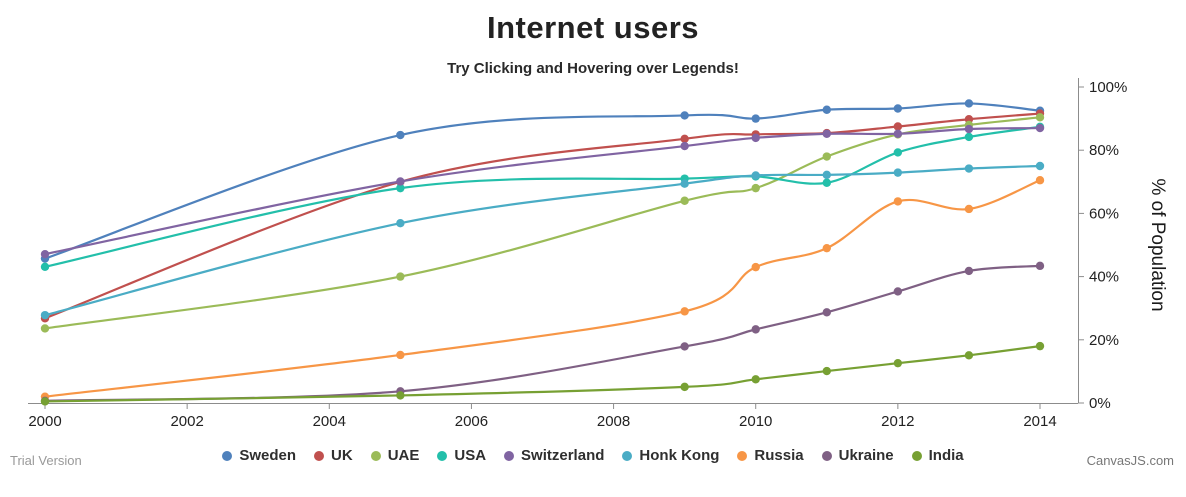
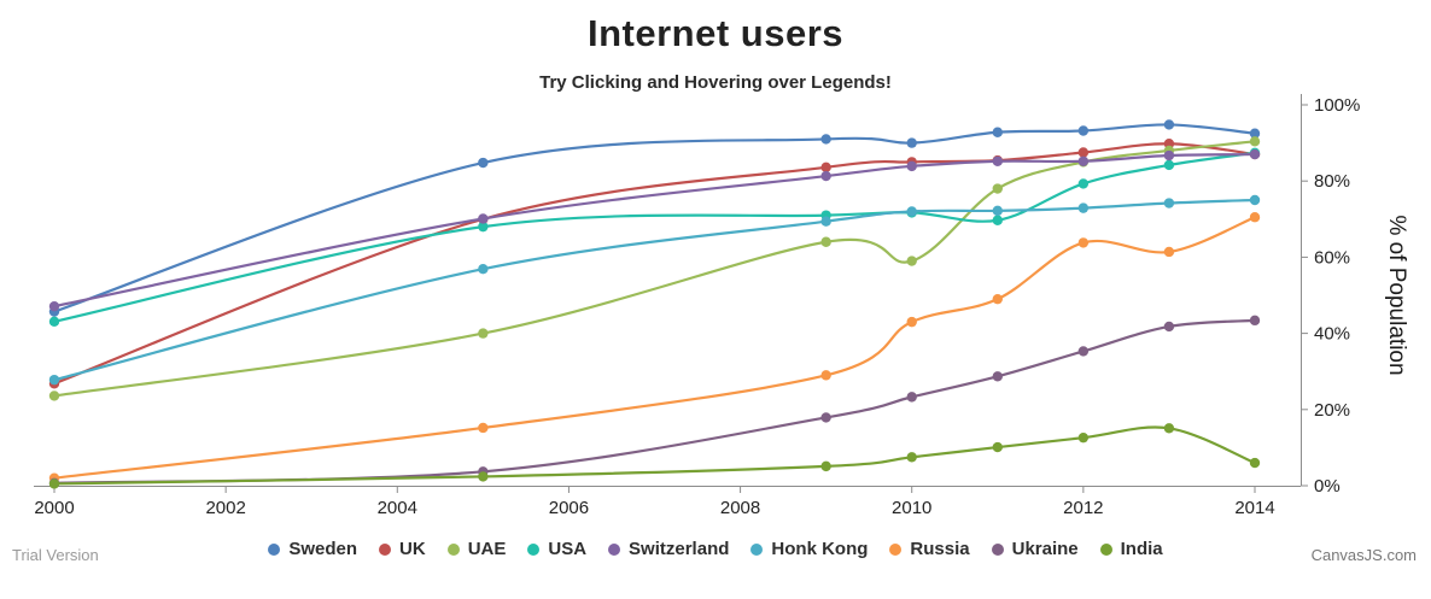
UAE/2010: 68% -> 59%
UK/2014: 92% -> 87%
India/2014: 18% -> 6%
